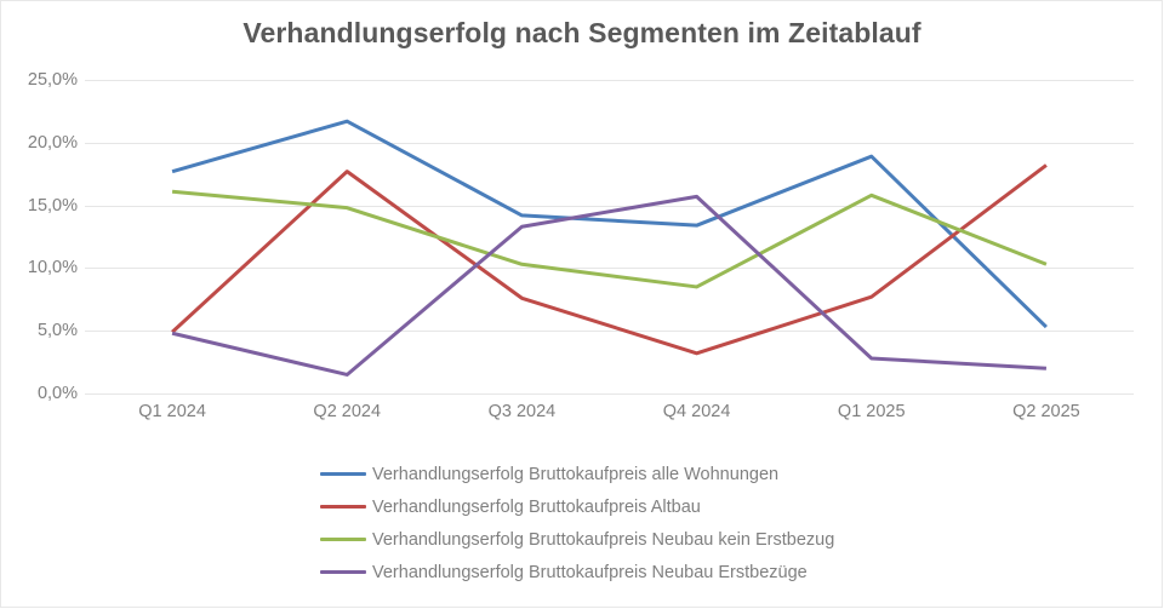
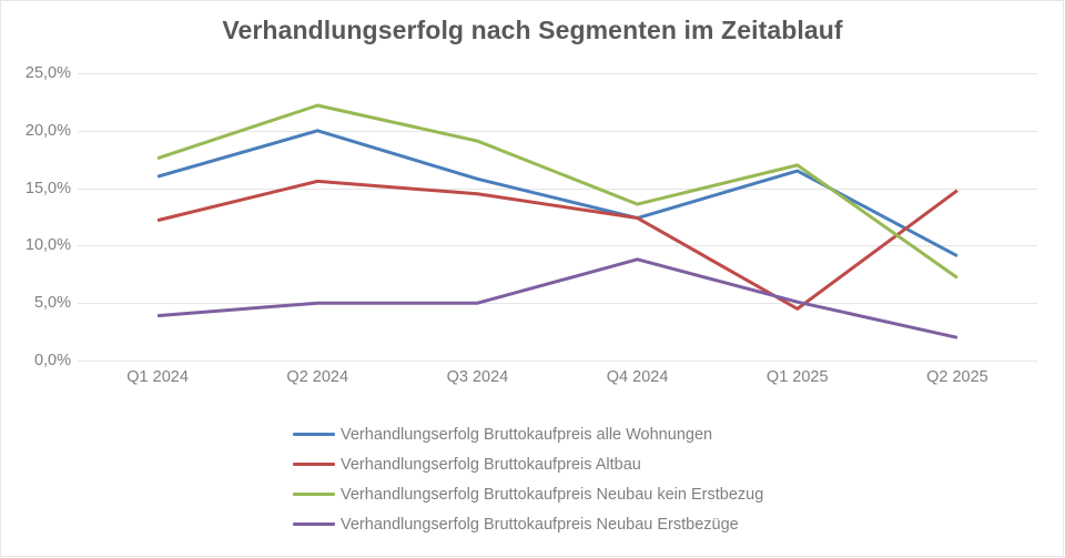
Verhandlungserfolg Bruttokaufpreis alle Wohnungen/Q1 2024: 17,7% -> 16,0%
Verhandlungserfolg Bruttokaufpreis Altbau/Q1 2024: 4,9% -> 12,2%
Verhandlungserfolg Bruttokaufpreis Neubau kein Erstbezug/Q1 2024: 16,1% -> 17,6%
Verhandlungserfolg Bruttokaufpreis Neubau Erstbezüge/Q1 2024: 4,8% -> 3,9%
Verhandlungserfolg Bruttokaufpreis alle Wohnungen/Q2 2024: 21,7% -> 20,0%
Verhandlungserfolg Bruttokaufpreis Altbau/Q2 2024: 17,7% -> 15,6%
Verhandlungserfolg Bruttokaufpreis Neubau kein Erstbezug/Q2 2024: 14,8% -> 22,2%
Verhandlungserfolg Bruttokaufpreis Neubau Erstbezüge/Q2 2024: 1,5% -> 5,0%
Verhandlungserfolg Bruttokaufpreis alle Wohnungen/Q3 2024: 14,2% -> 15,8%
Verhandlungserfolg Bruttokaufpreis Altbau/Q3 2024: 7,6% -> 14,5%
Verhandlungserfolg Bruttokaufpreis Neubau kein Erstbezug/Q3 2024: 10,3% -> 19,1%
Verhandlungserfolg Bruttokaufpreis Neubau Erstbezüge/Q3 2024: 13,3% -> 5,0%
Verhandlungserfolg Bruttokaufpreis alle Wohnungen/Q4 2024: 13,4% -> 12,4%
Verhandlungserfolg Bruttokaufpreis Altbau/Q4 2024: 3,2% -> 12,4%
Verhandlungserfolg Bruttokaufpreis Neubau kein Erstbezug/Q4 2024: 8,5% -> 13,6%
Verhandlungserfolg Bruttokaufpreis Neubau Erstbezüge/Q4 2024: 15,7% -> 8,8%
Verhandlungserfolg Bruttokaufpreis alle Wohnungen/Q1 2025: 18,9% -> 16,5%
Verhandlungserfolg Bruttokaufpreis Altbau/Q1 2025: 7,7% -> 4,5%
Verhandlungserfolg Bruttokaufpreis Neubau kein Erstbezug/Q1 2025: 15,8% -> 17,0%
Verhandlungserfolg Bruttokaufpreis Neubau Erstbezüge/Q1 2025: 2,8% -> 5,1%
Verhandlungserfolg Bruttokaufpreis alle Wohnungen/Q2 2025: 5,3% -> 9,1%
Verhandlungserfolg Bruttokaufpreis Altbau/Q2 2025: 18,2% -> 14,8%
Verhandlungserfolg Bruttokaufpreis Neubau kein Erstbezug/Q2 2025: 10,3% -> 7,2%
